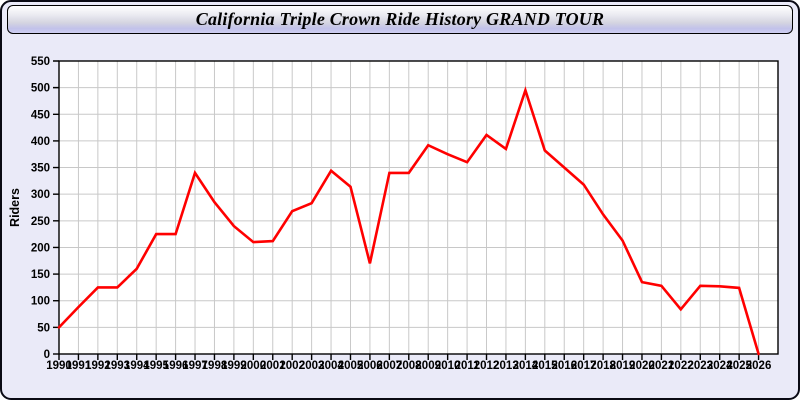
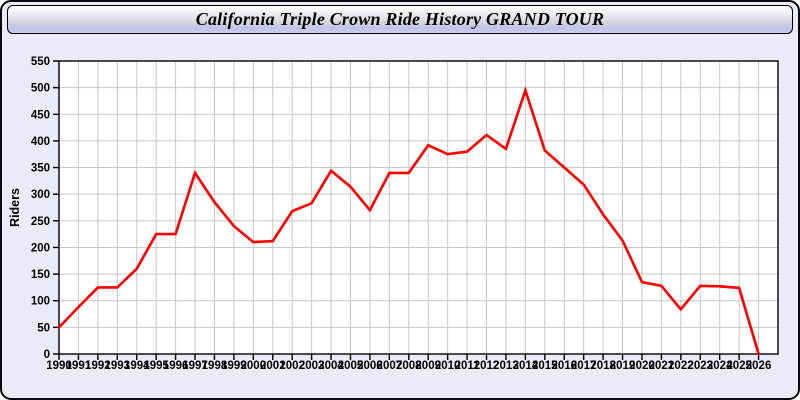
2006: 170 -> 270
2011: 360 -> 380
